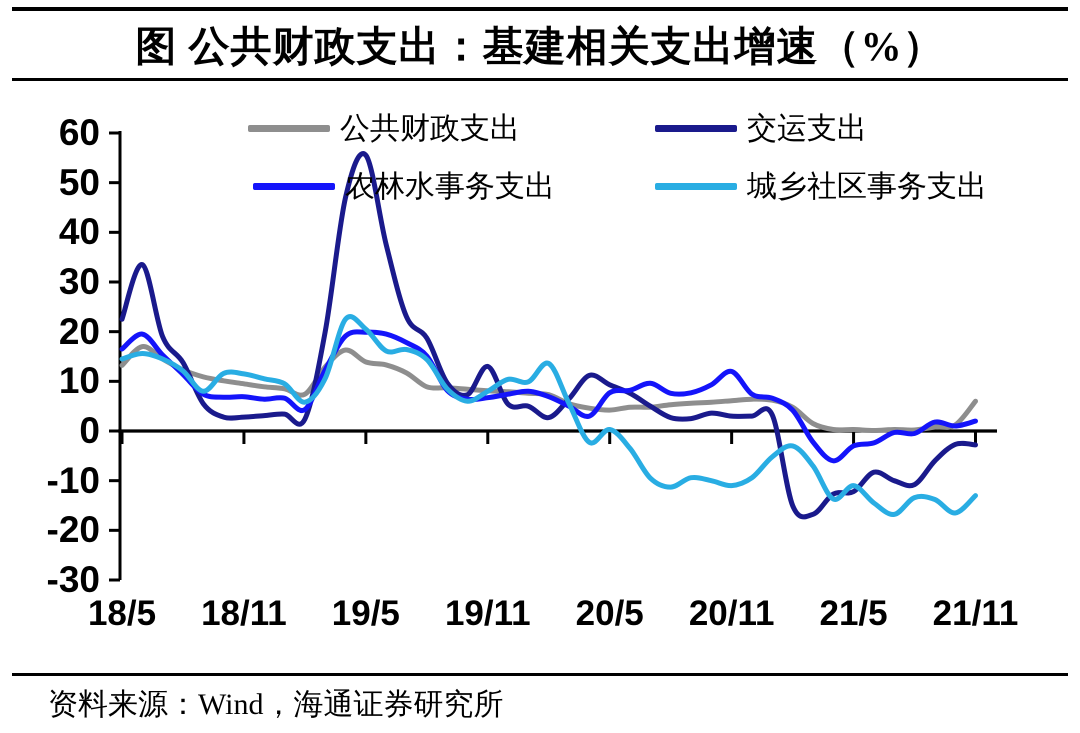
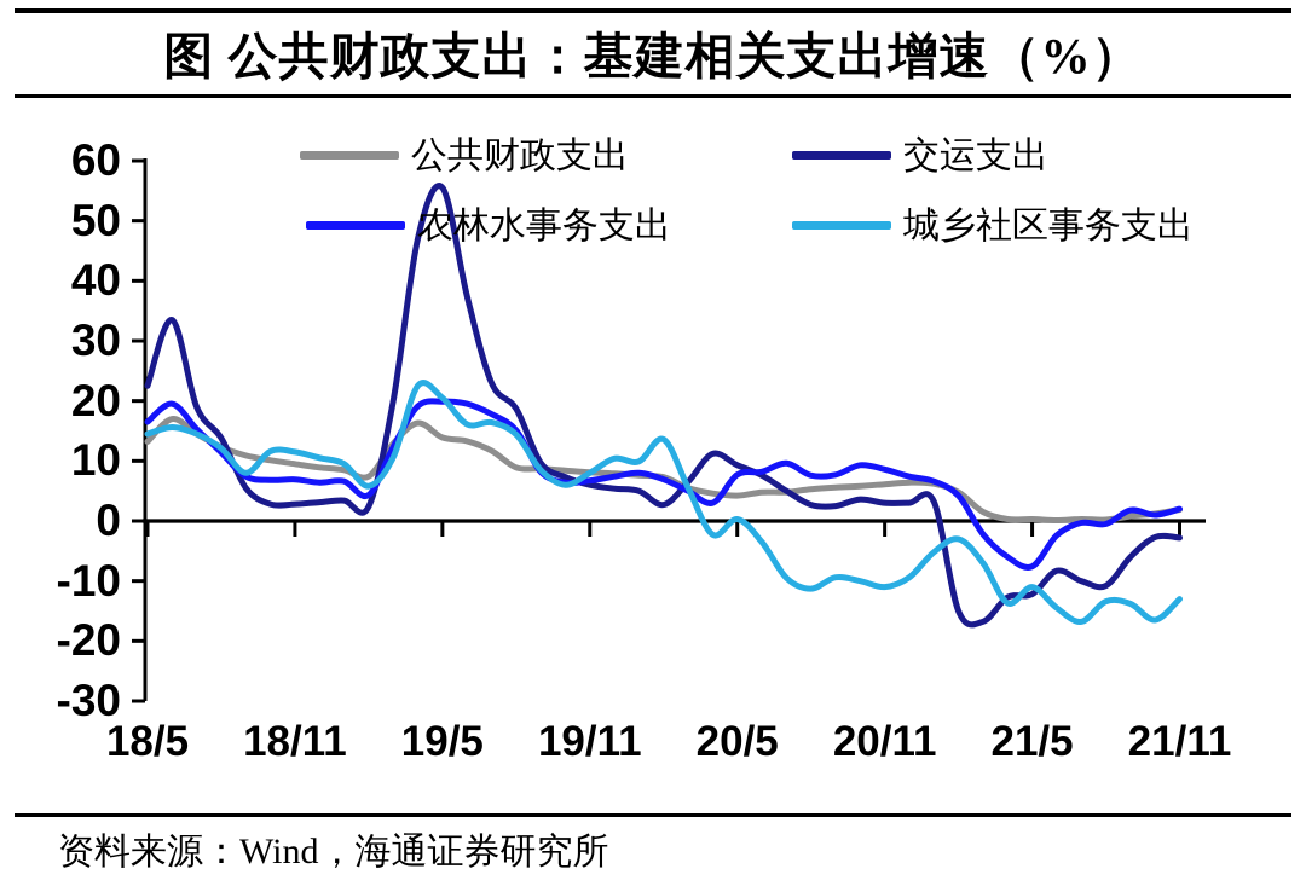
交运支出/19/11: 13 -> 6
农林水事务支出/20/11: 12 -> 9
农林水事务支出/21/5: -3 -> -8
公共财政支出/21/11: 6 -> 2
